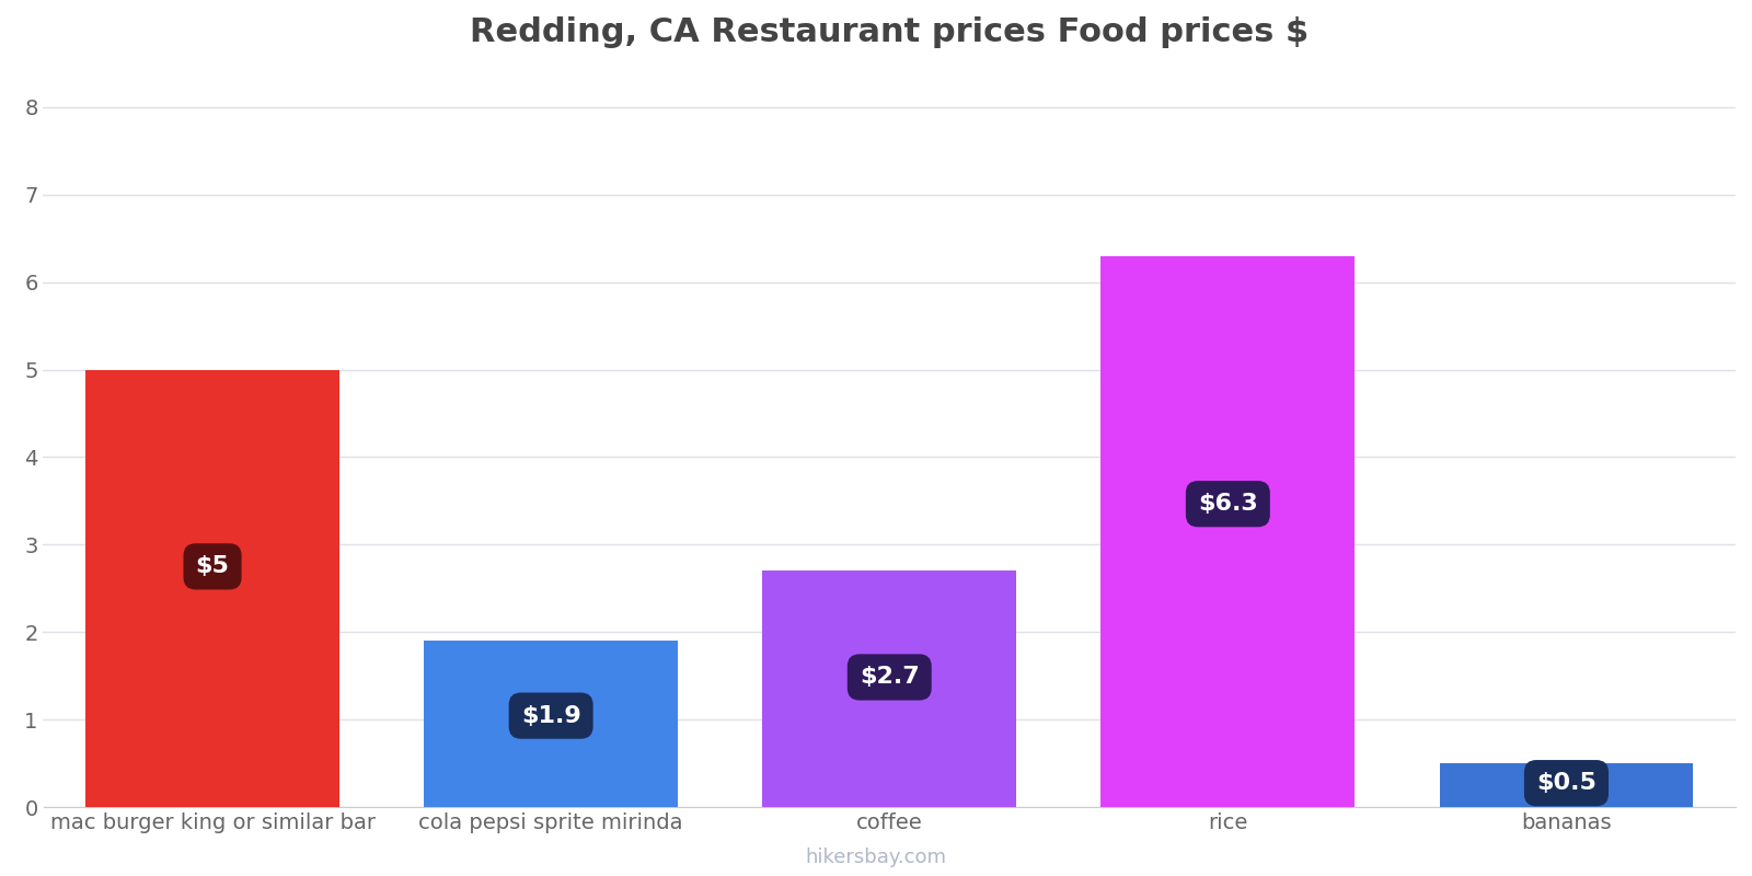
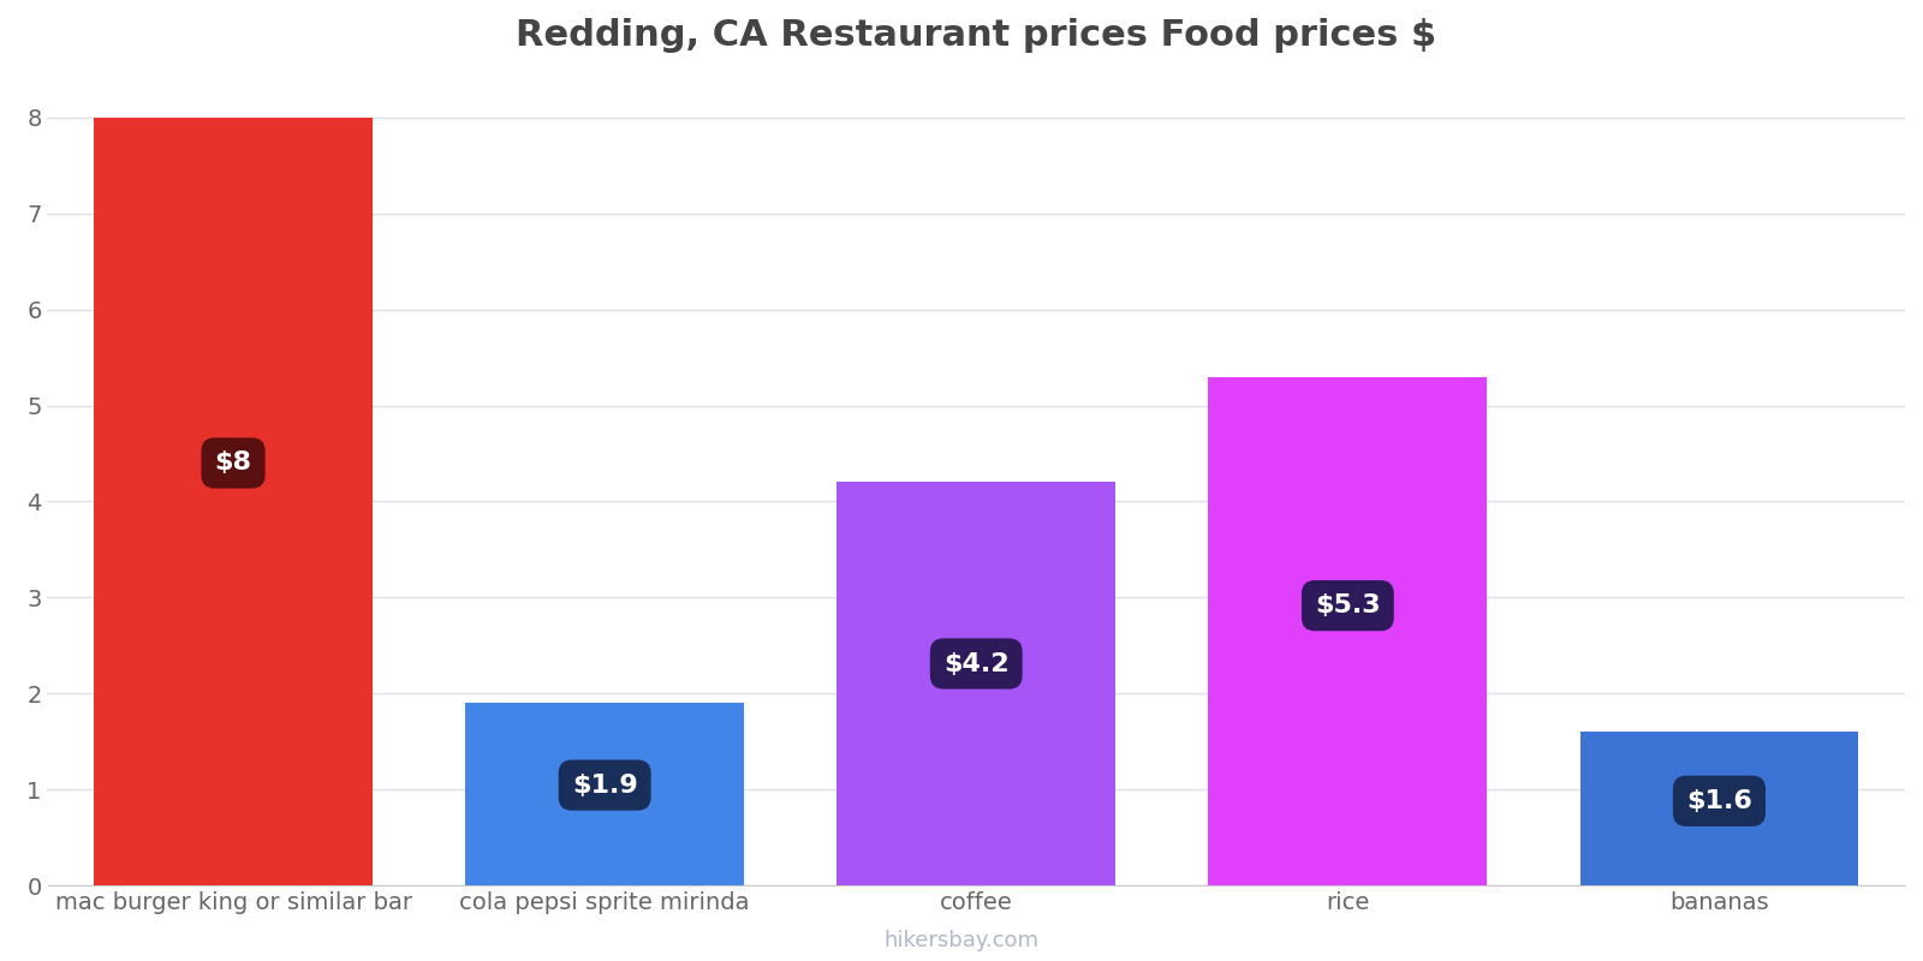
mac burger king or similar bar: $5 -> $8
coffee: $2.7 -> $4.2
rice: $6.3 -> $5.3
bananas: $0.5 -> $1.6
